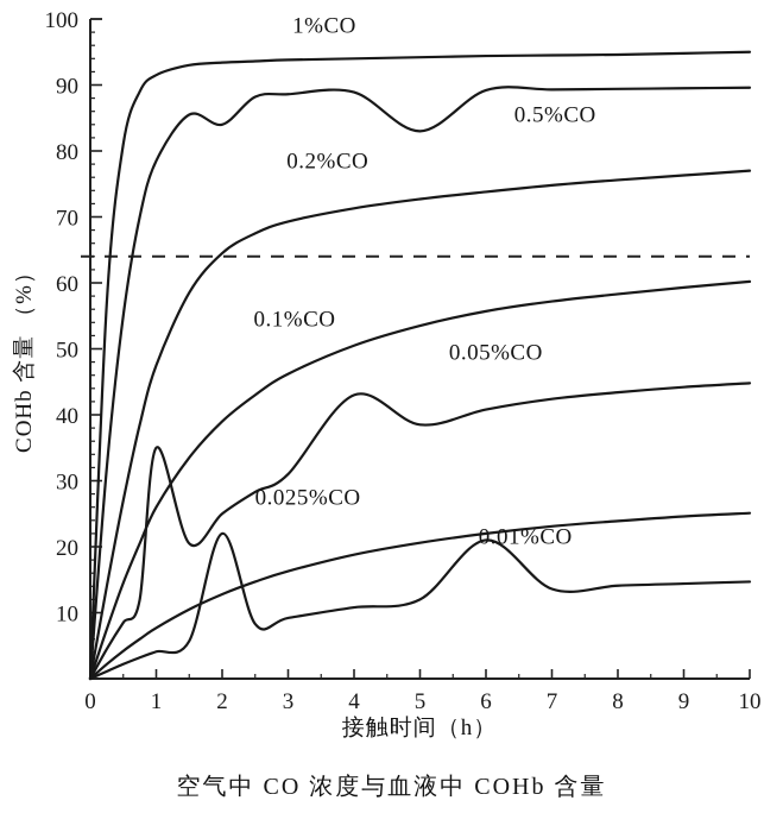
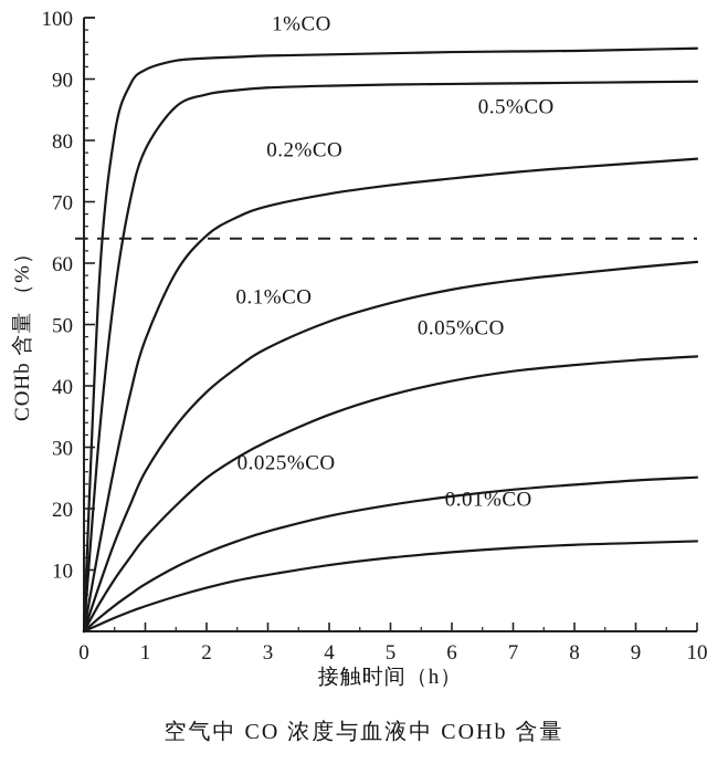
0.05%CO/1: 35 -> 15
0.5%CO/2: 84 -> 88
0.01%CO/2: 22 -> 7
0.05%CO/4: 43 -> 35
0.5%CO/5: 83 -> 89
0.01%CO/6: 21 -> 13
